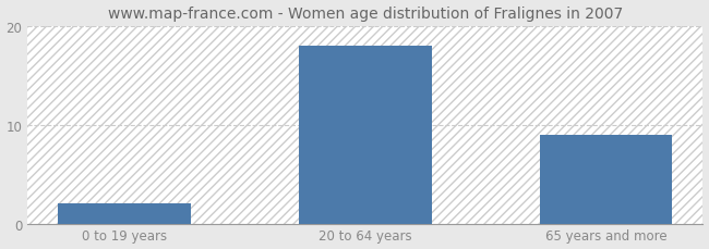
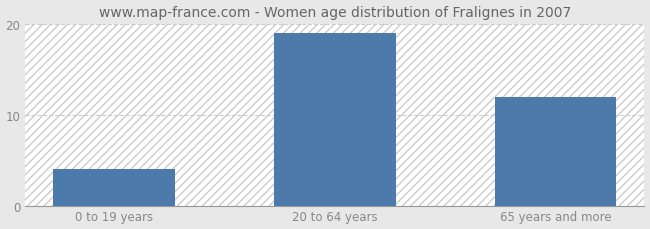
0 to 19 years: 2 -> 4
20 to 64 years: 18 -> 19
65 years and more: 9 -> 12
